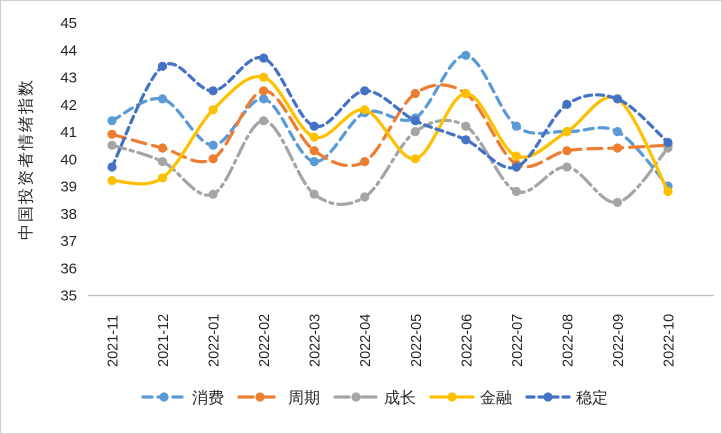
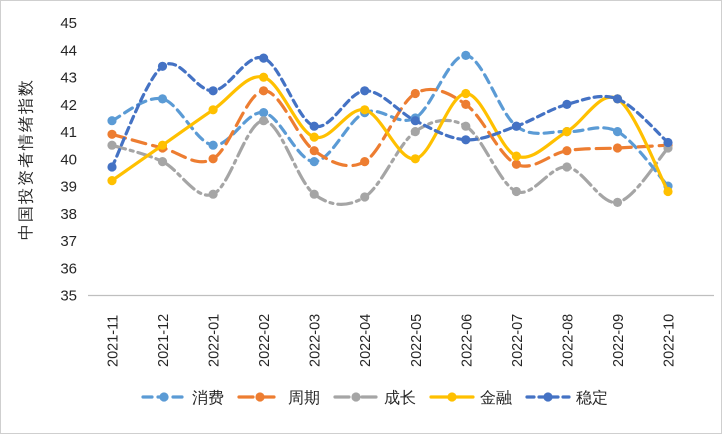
金融/2021-12: 39.3 -> 40.5
消费/2022-02: 42.2 -> 41.7
周期/2022-06: 42.4 -> 42.0
稳定/2022-07: 39.7 -> 41.2
